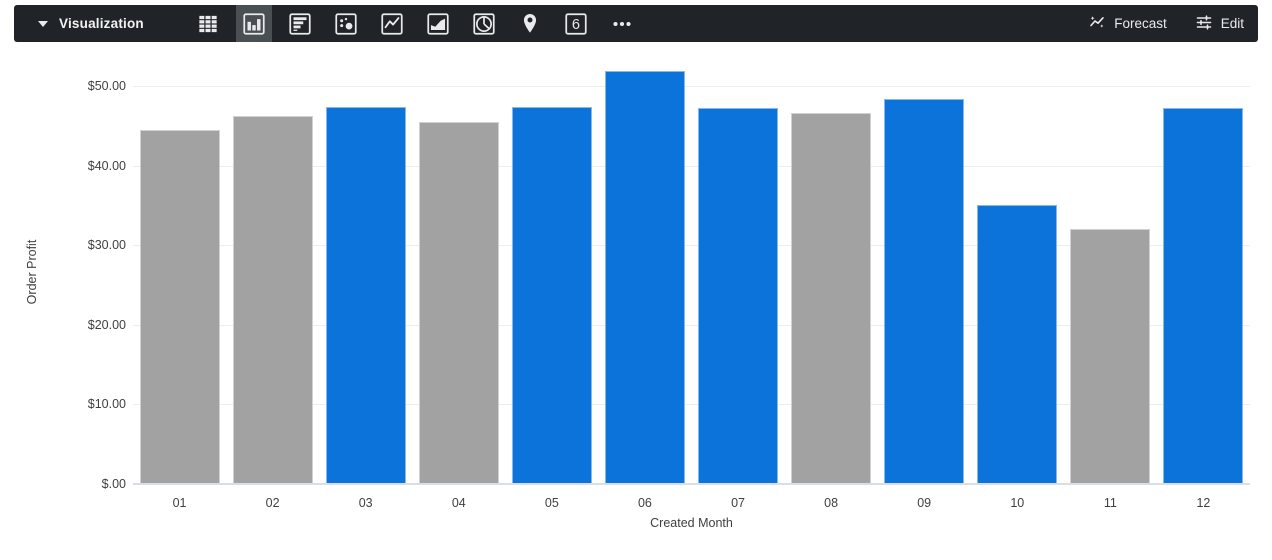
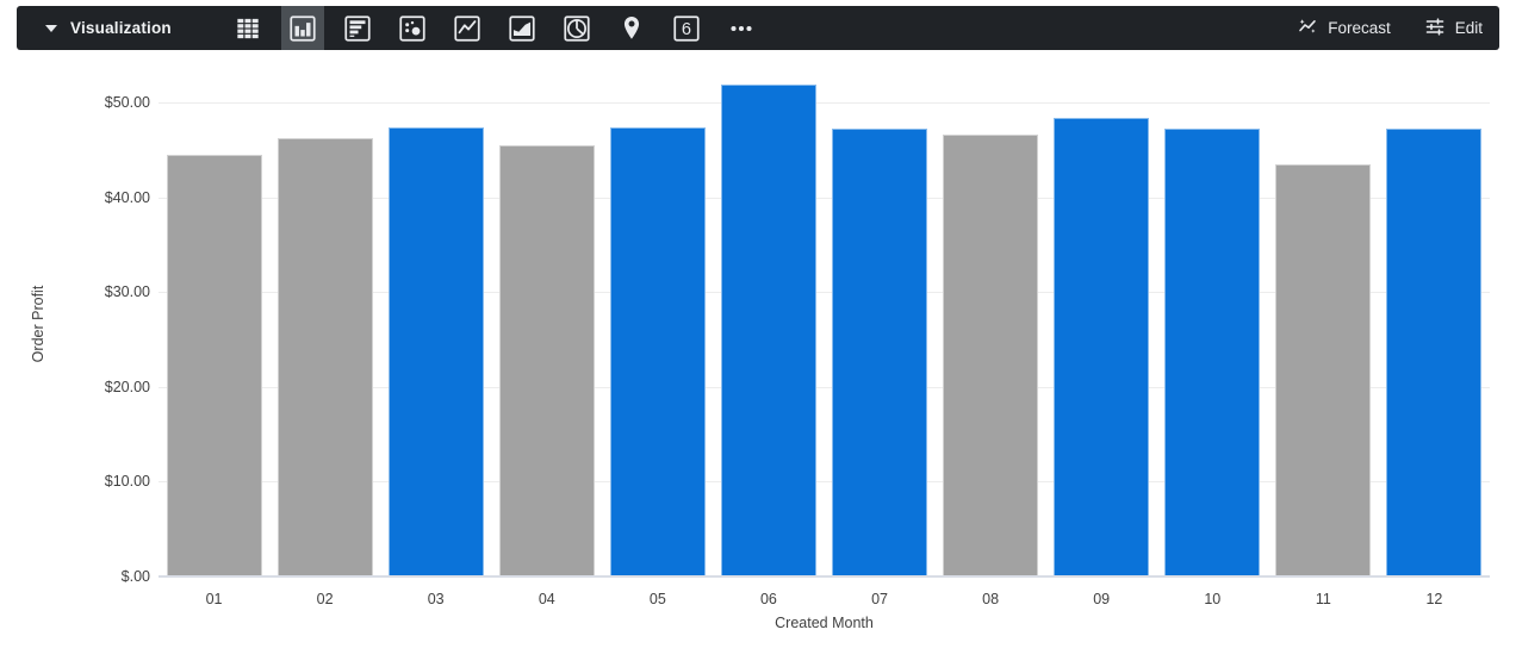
10: $35 -> $47
11: $32 -> $44
